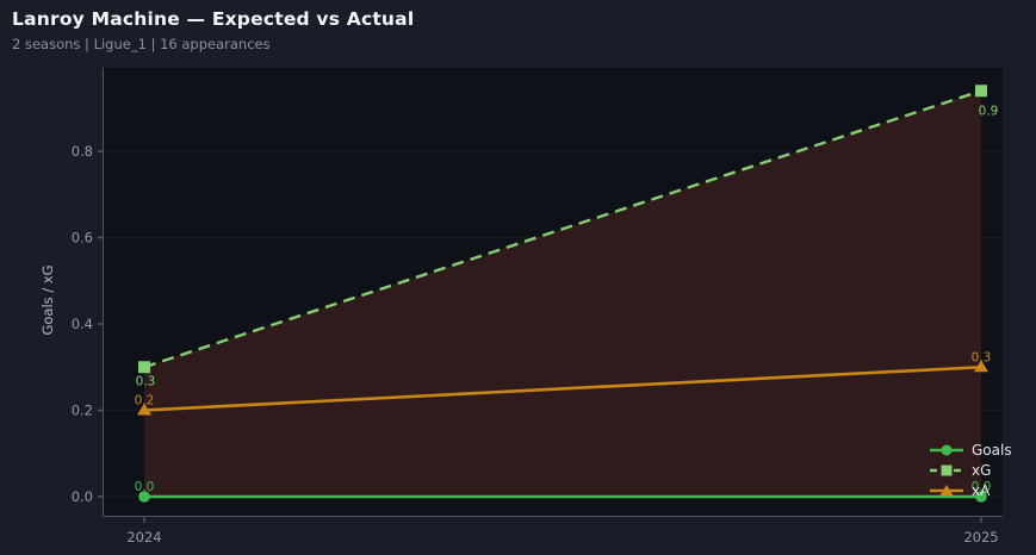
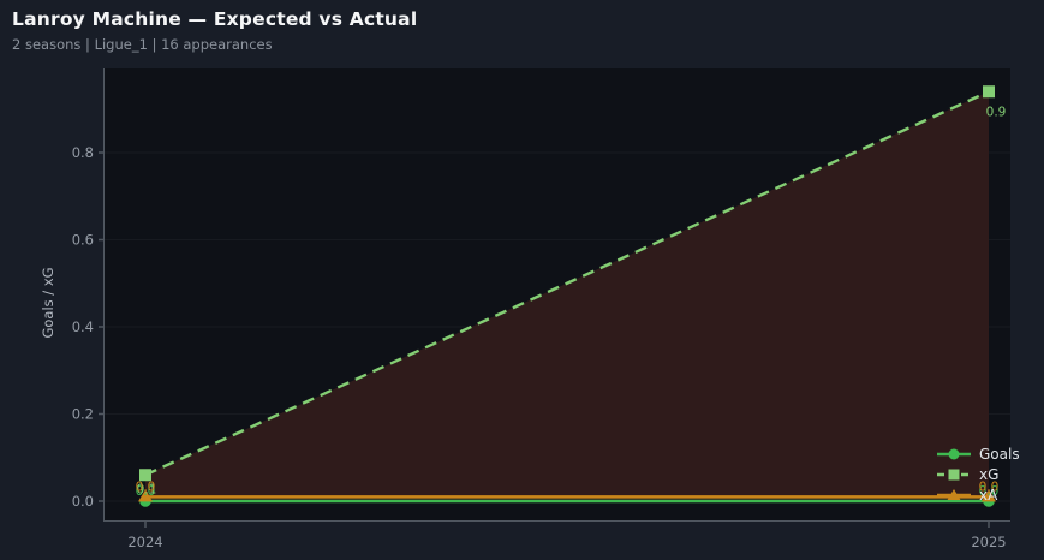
xG/2024: 0.3 -> 0.1
xA/2024: 0.2 -> 0.0
xA/2025: 0.3 -> 0.0
